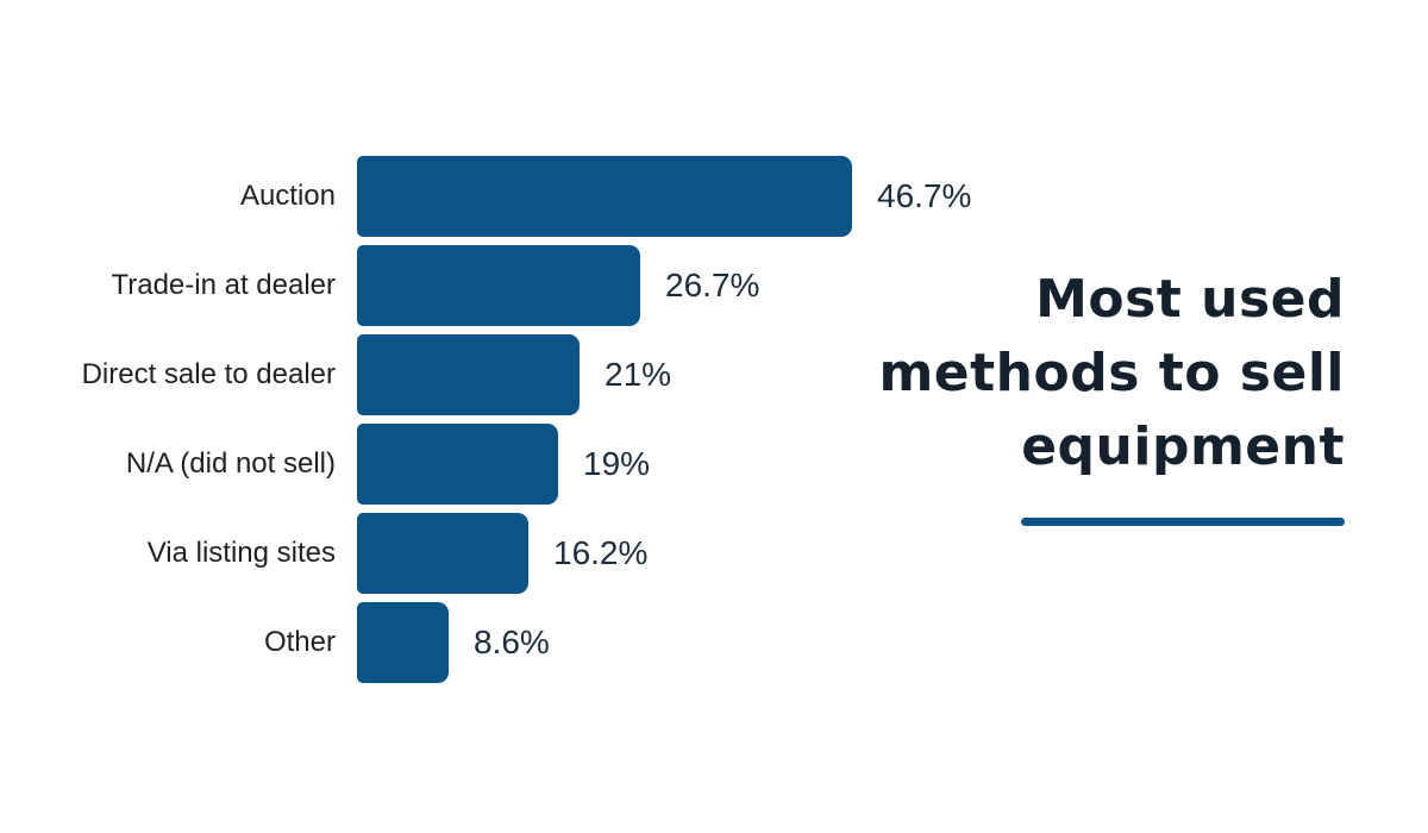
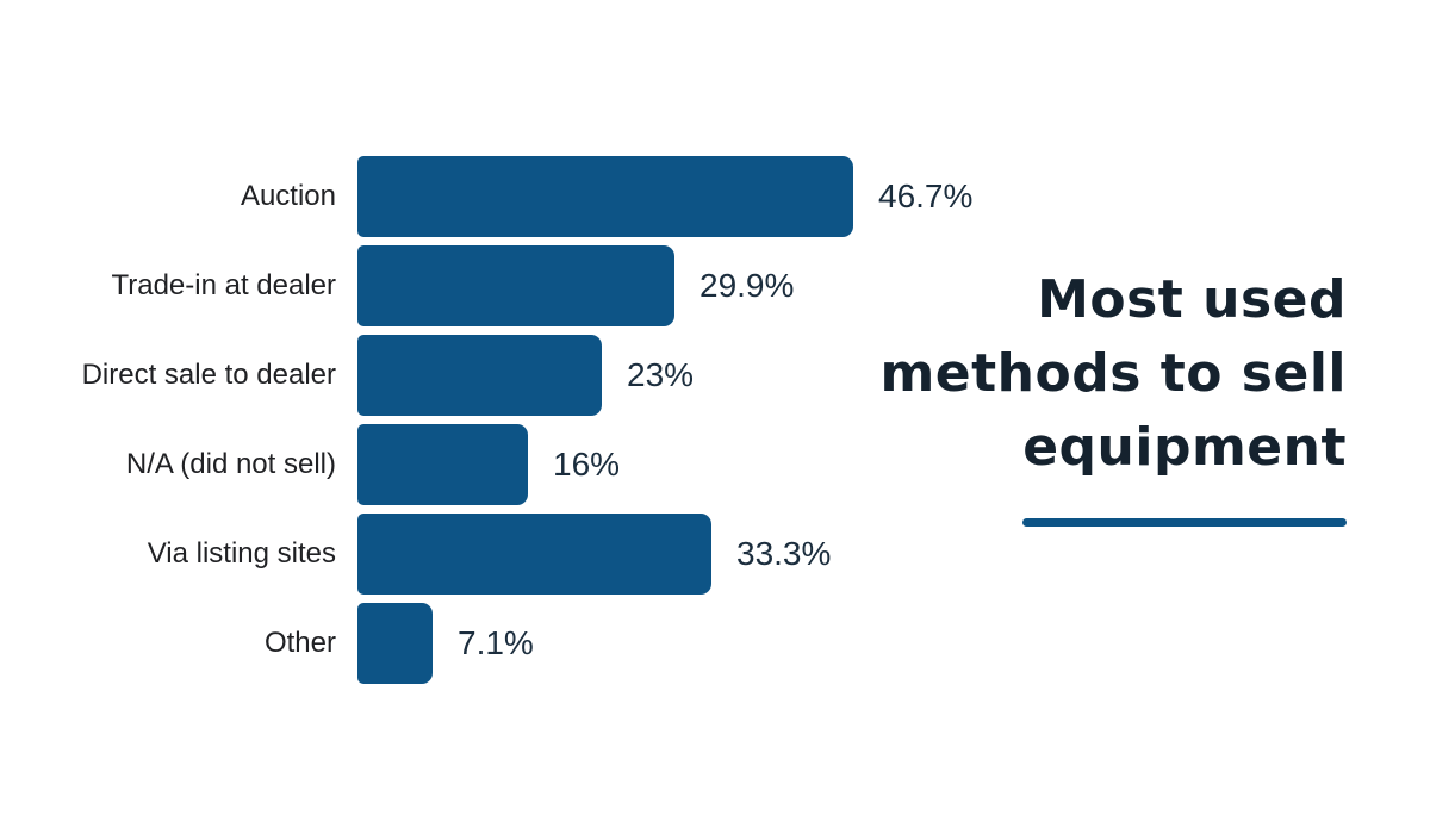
Trade-in at dealer: 26.7% -> 29.9%
Direct sale to dealer: 21% -> 23%
N/A (did not sell): 19% -> 16%
Via listing sites: 16.2% -> 33.3%
Other: 8.6% -> 7.1%
